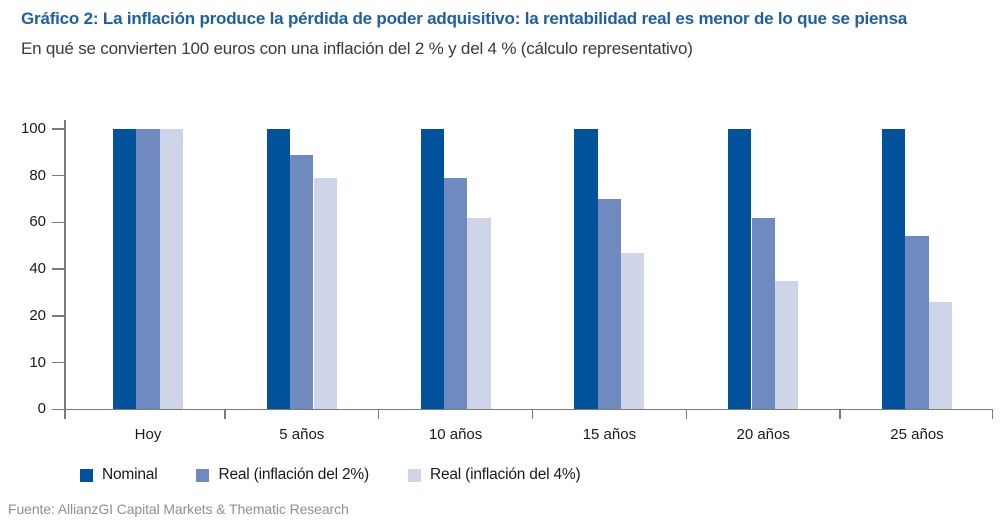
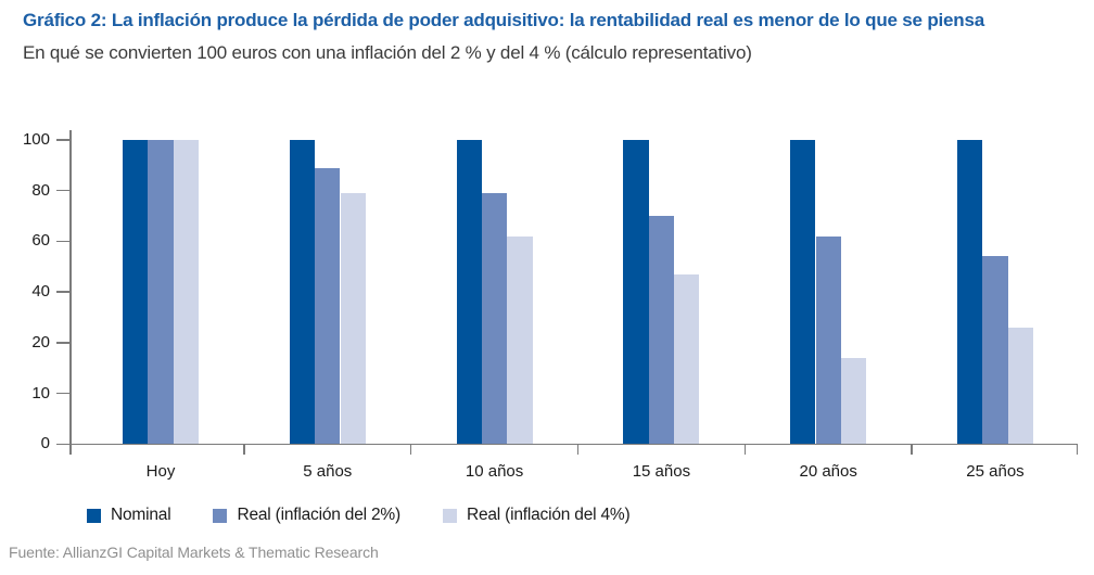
Real (inflación del 4%)/20 años: 35 -> 17
